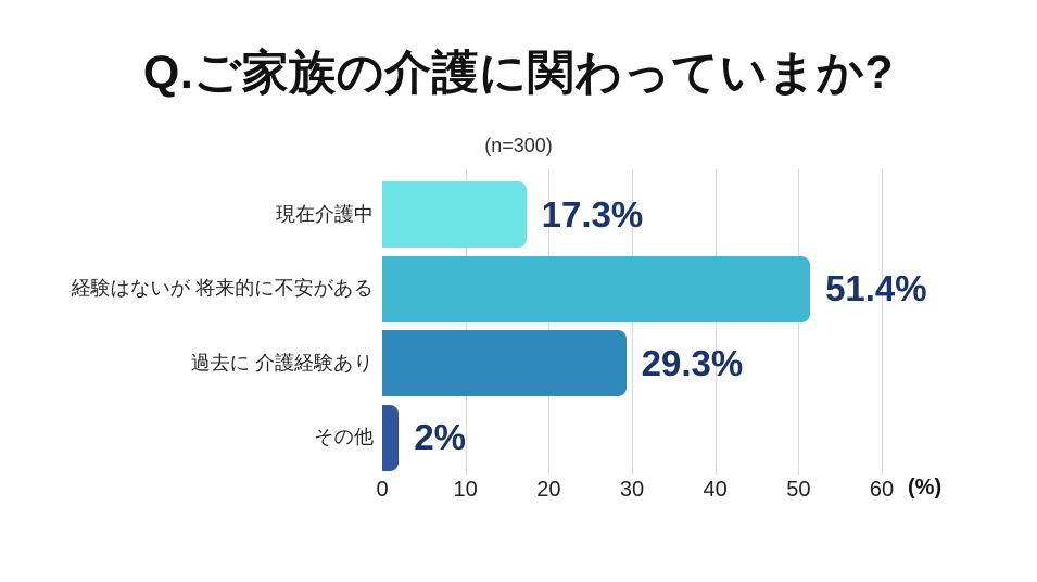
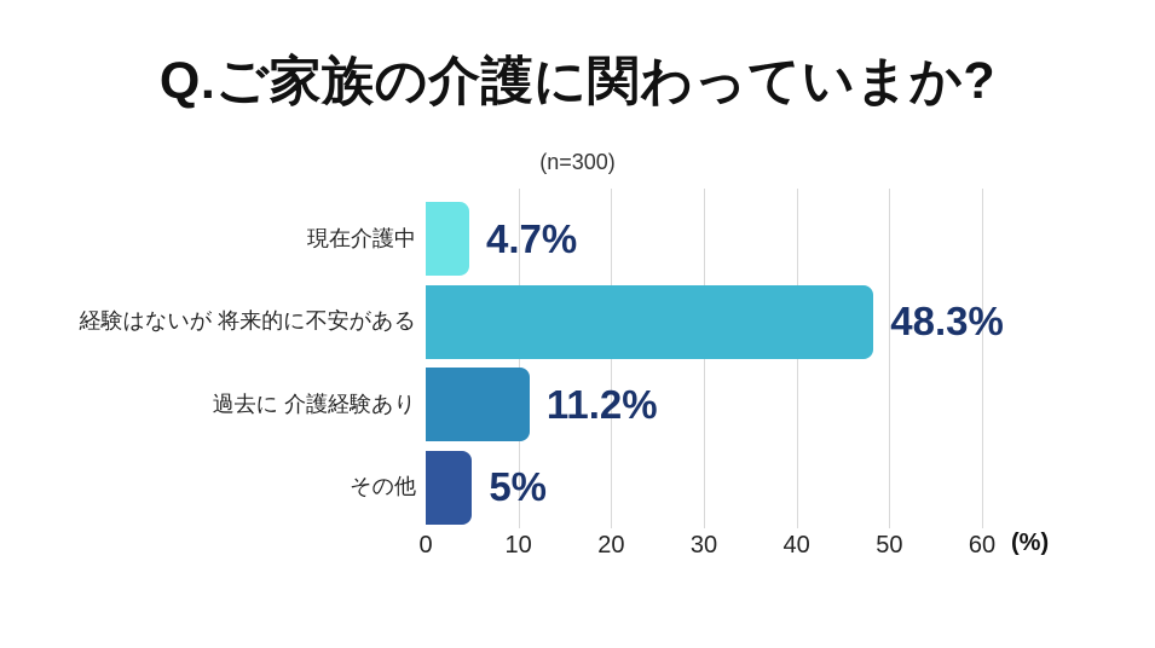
現在介護中: 17.3% -> 4.7%
経験はないが 将来的に不安がある: 51.4% -> 48.3%
過去に 介護経験あり: 29.3% -> 11.2%
その他: 2% -> 5%
